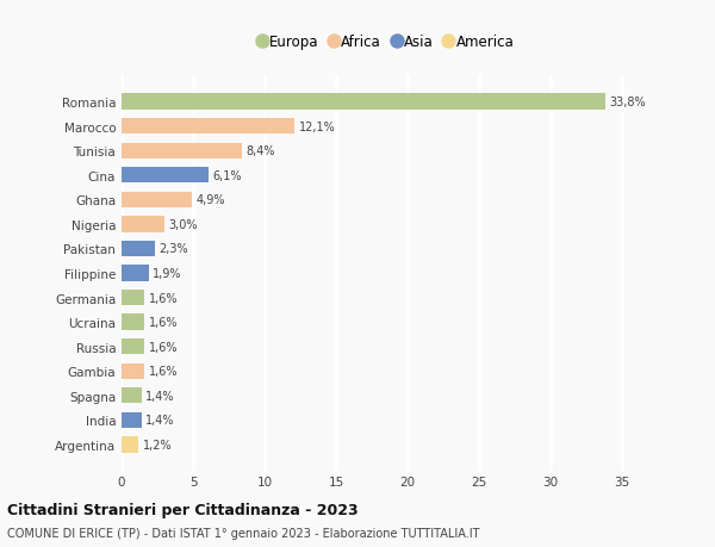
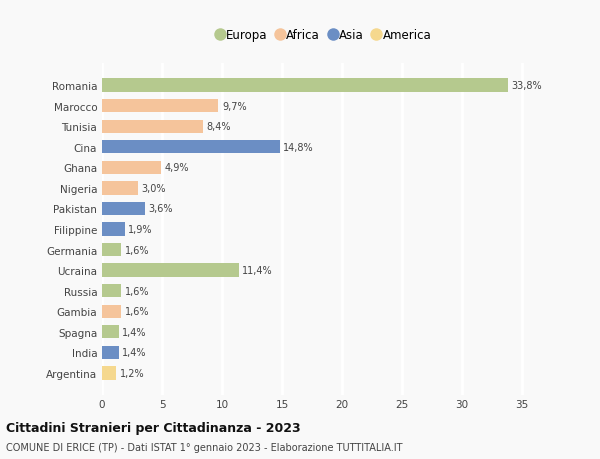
Marocco: 12,1% -> 9,7%
Cina: 6,1% -> 14,8%
Pakistan: 2,3% -> 3,6%
Ucraina: 1,6% -> 11,4%
